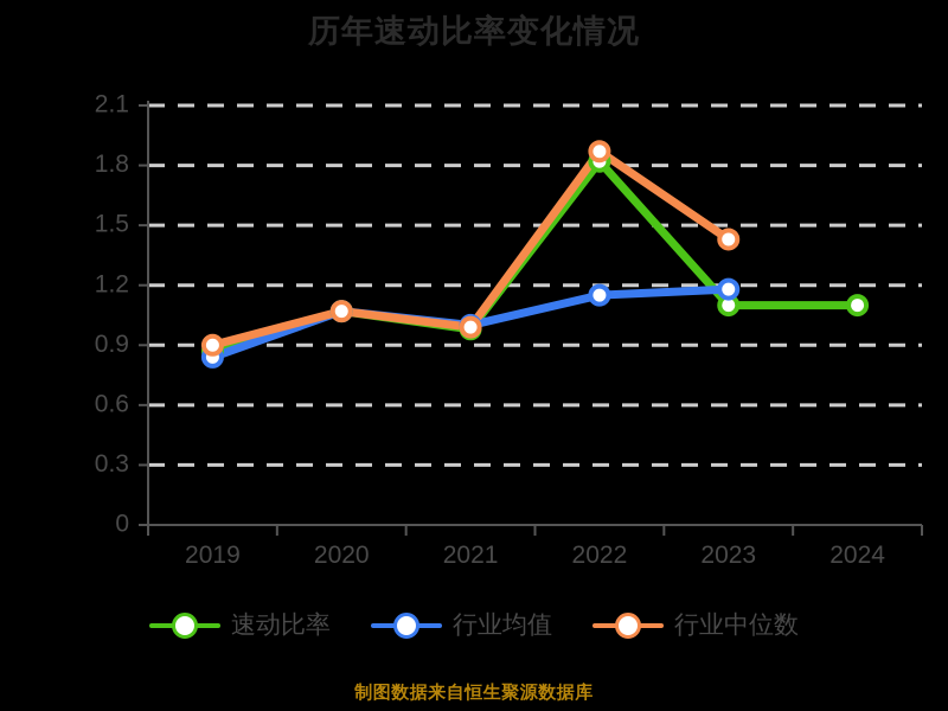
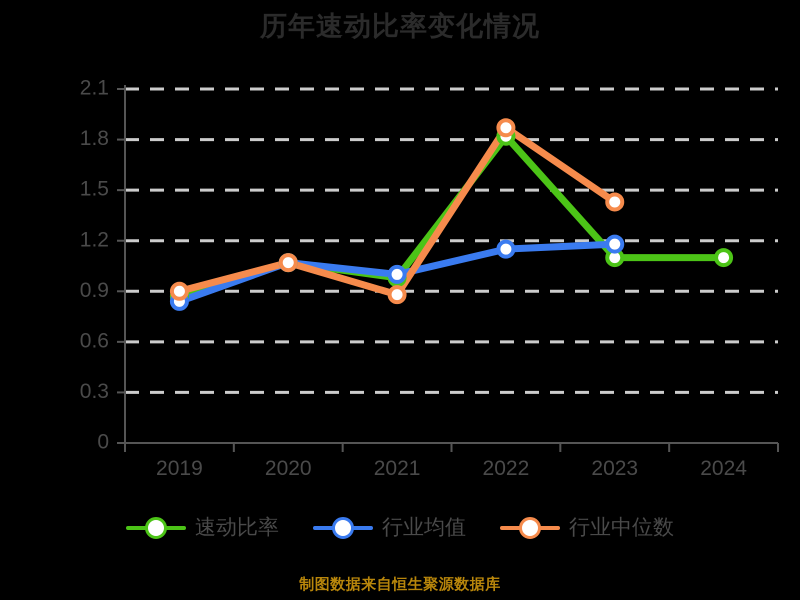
行业中位数/2021: 0.99 -> 0.88
